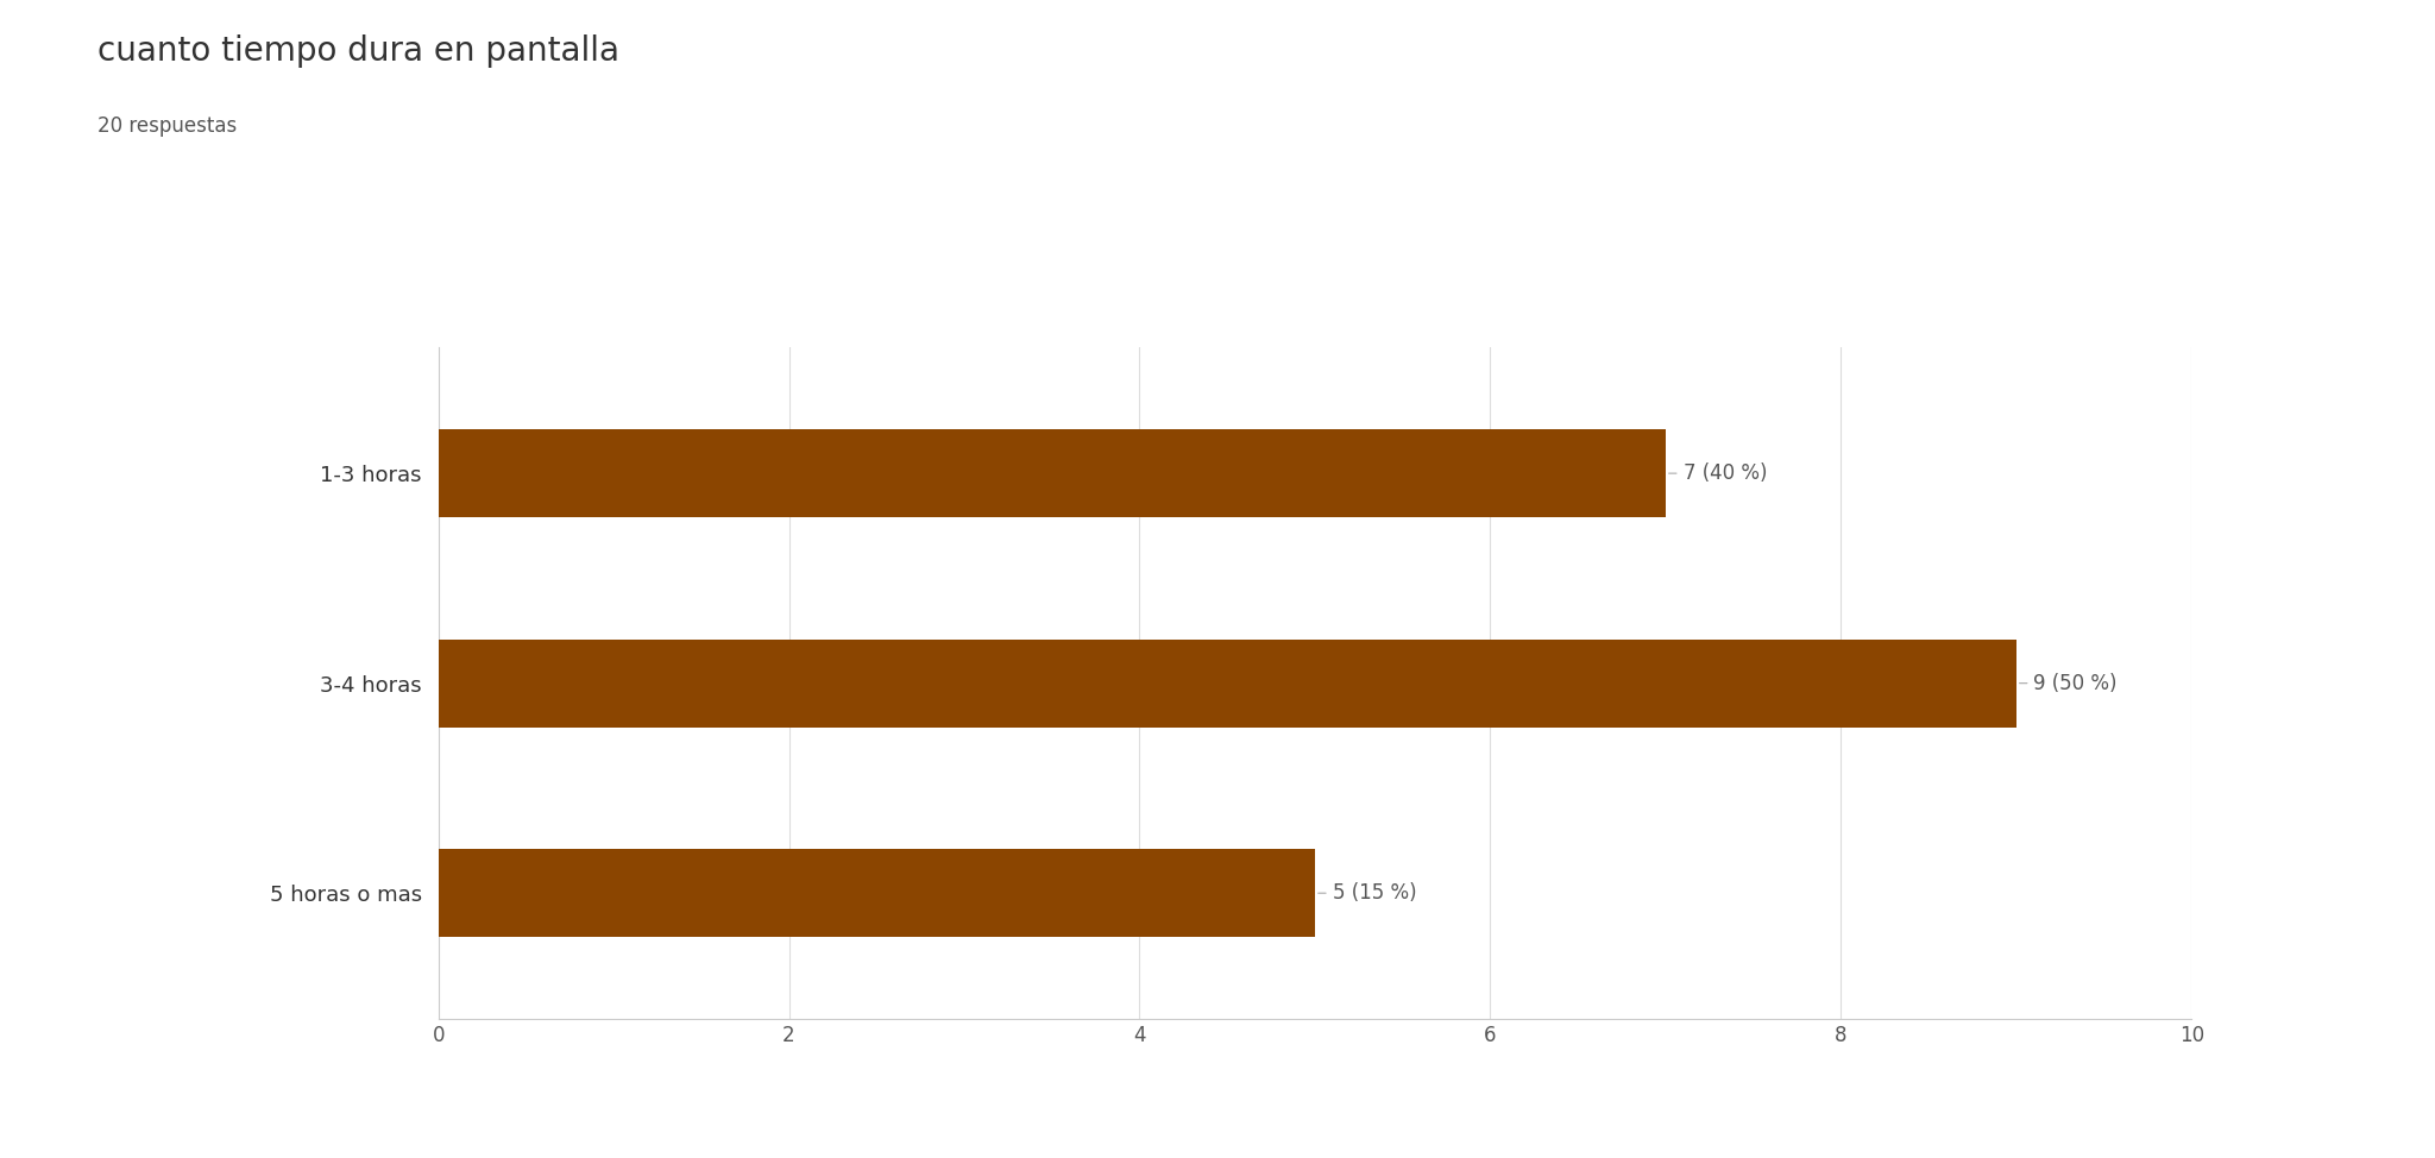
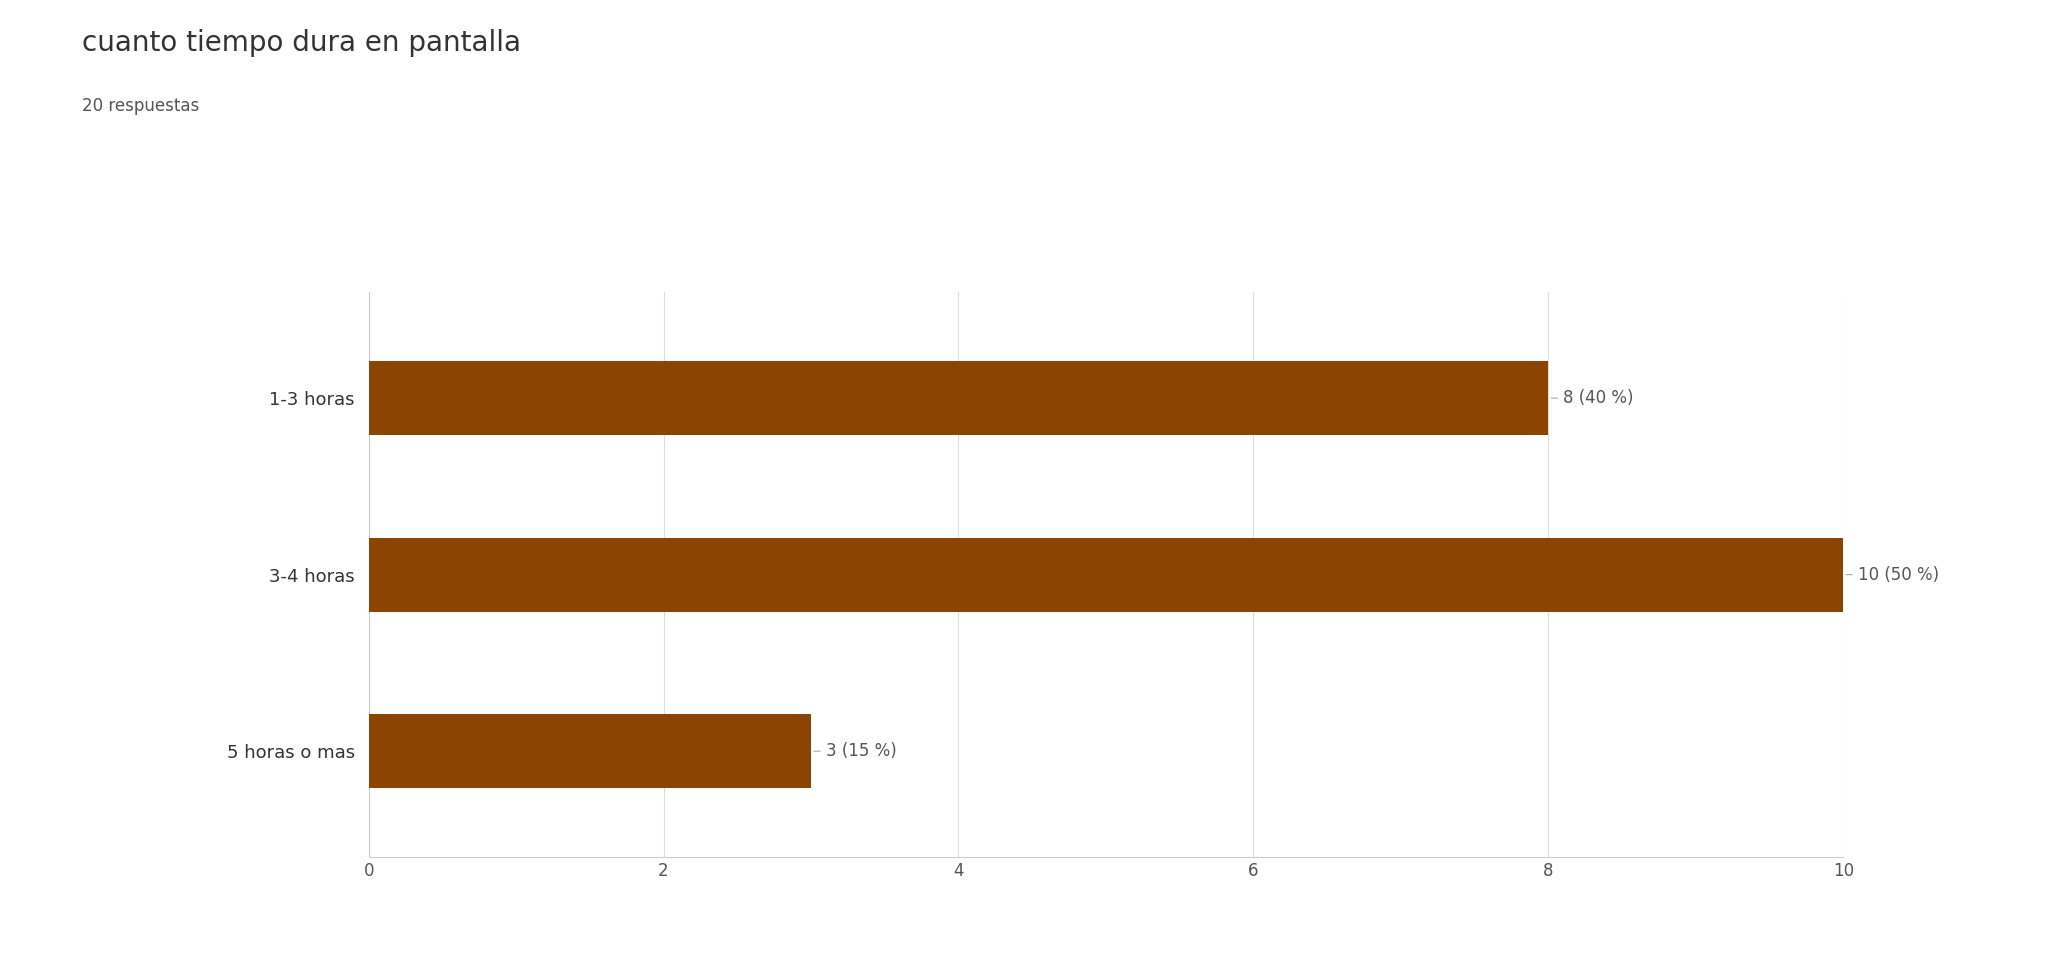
1-3 horas: 7 -> 8
3-4 horas: 9 -> 10
5 horas o mas: 5 -> 3
